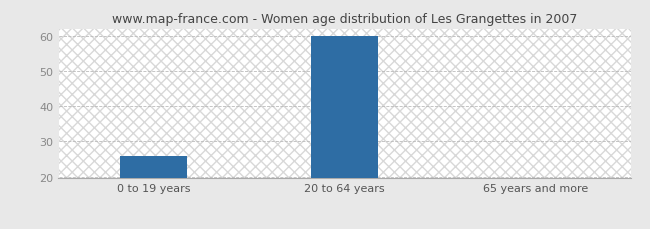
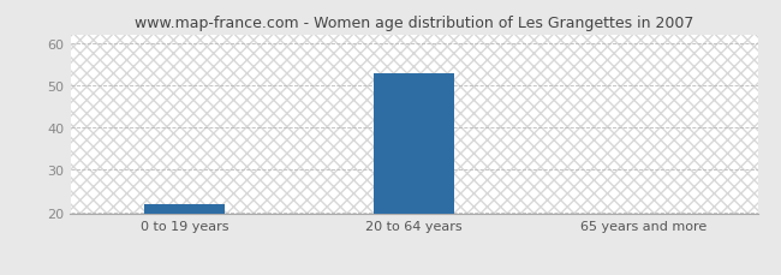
0 to 19 years: 26 -> 22
20 to 64 years: 60 -> 53
